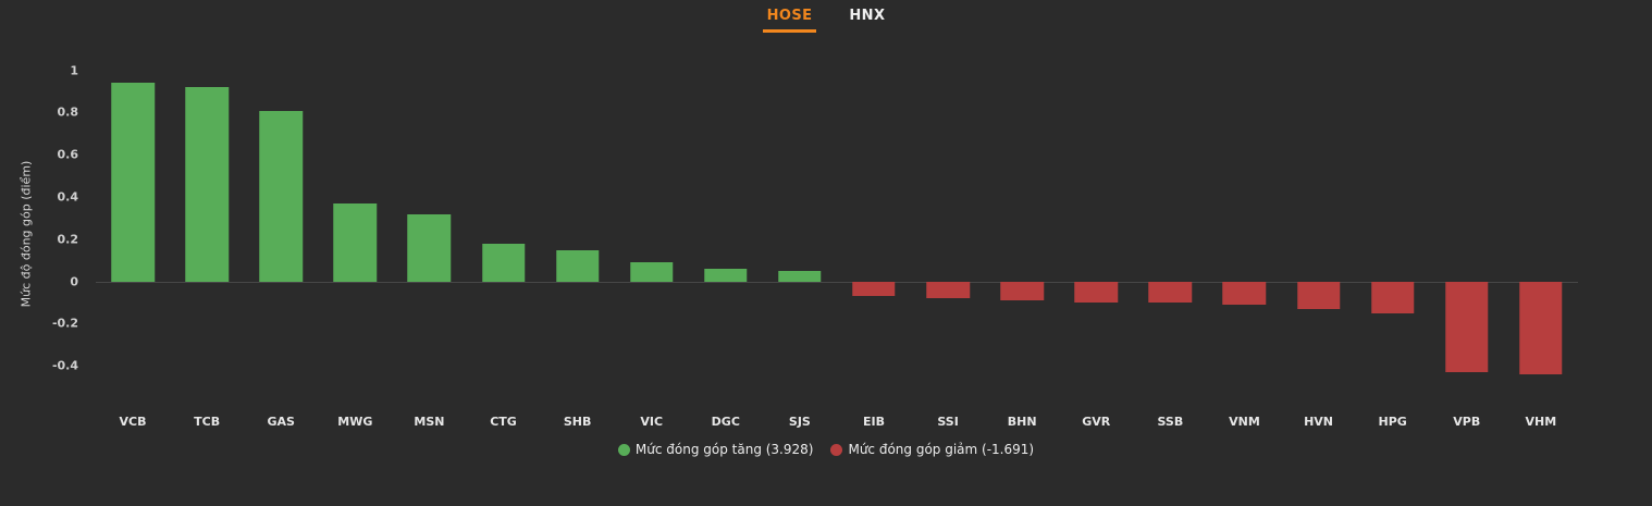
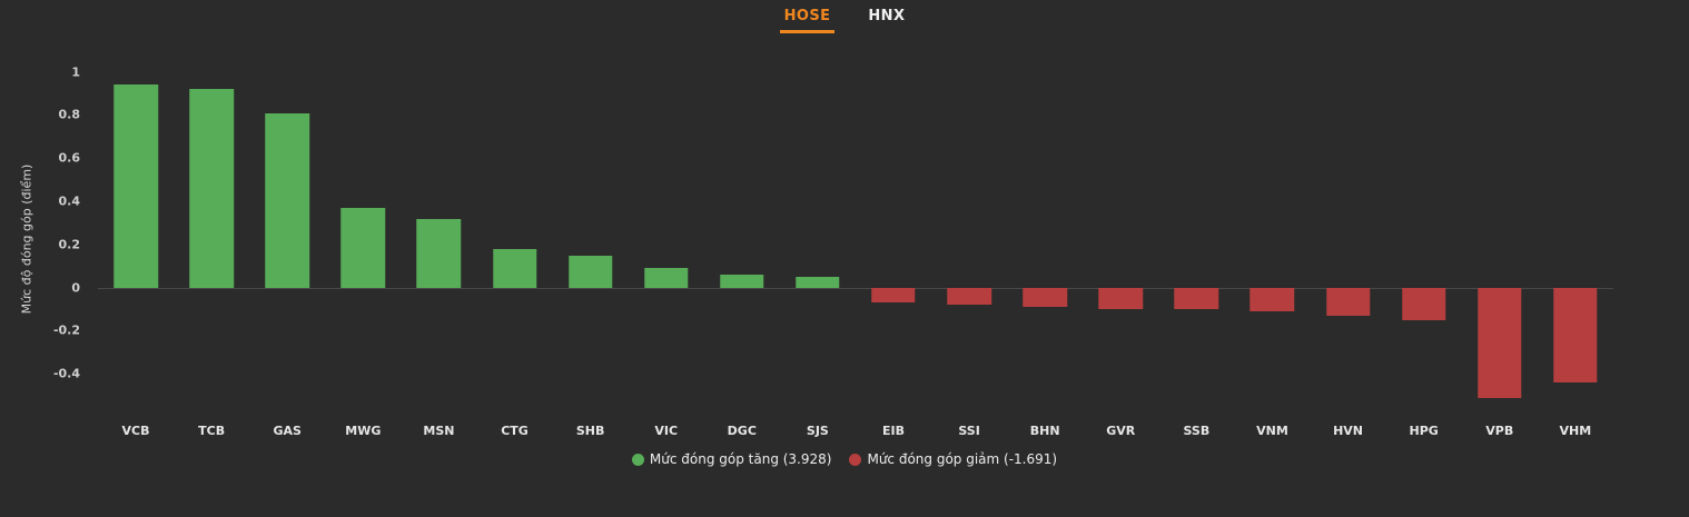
VPB: -0.43 -> -0.51
